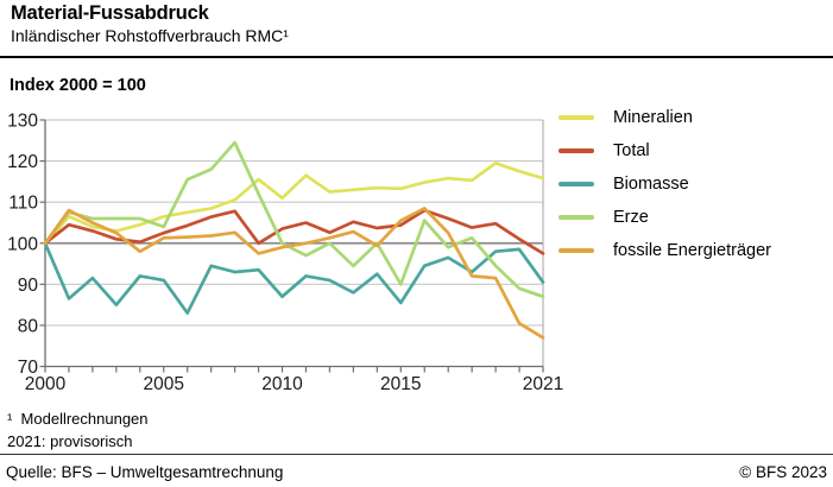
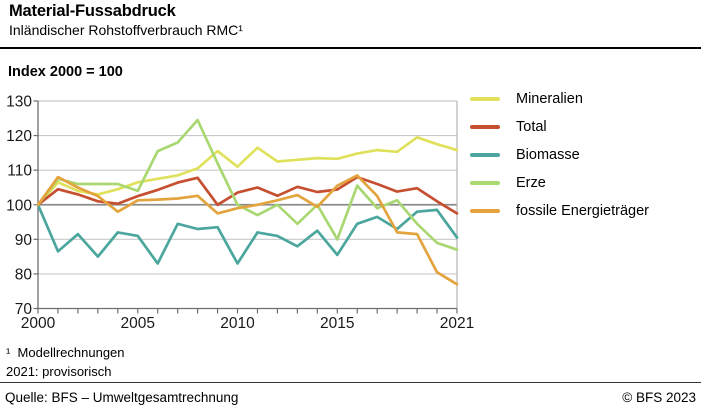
Biomasse/2010: 87 -> 83
